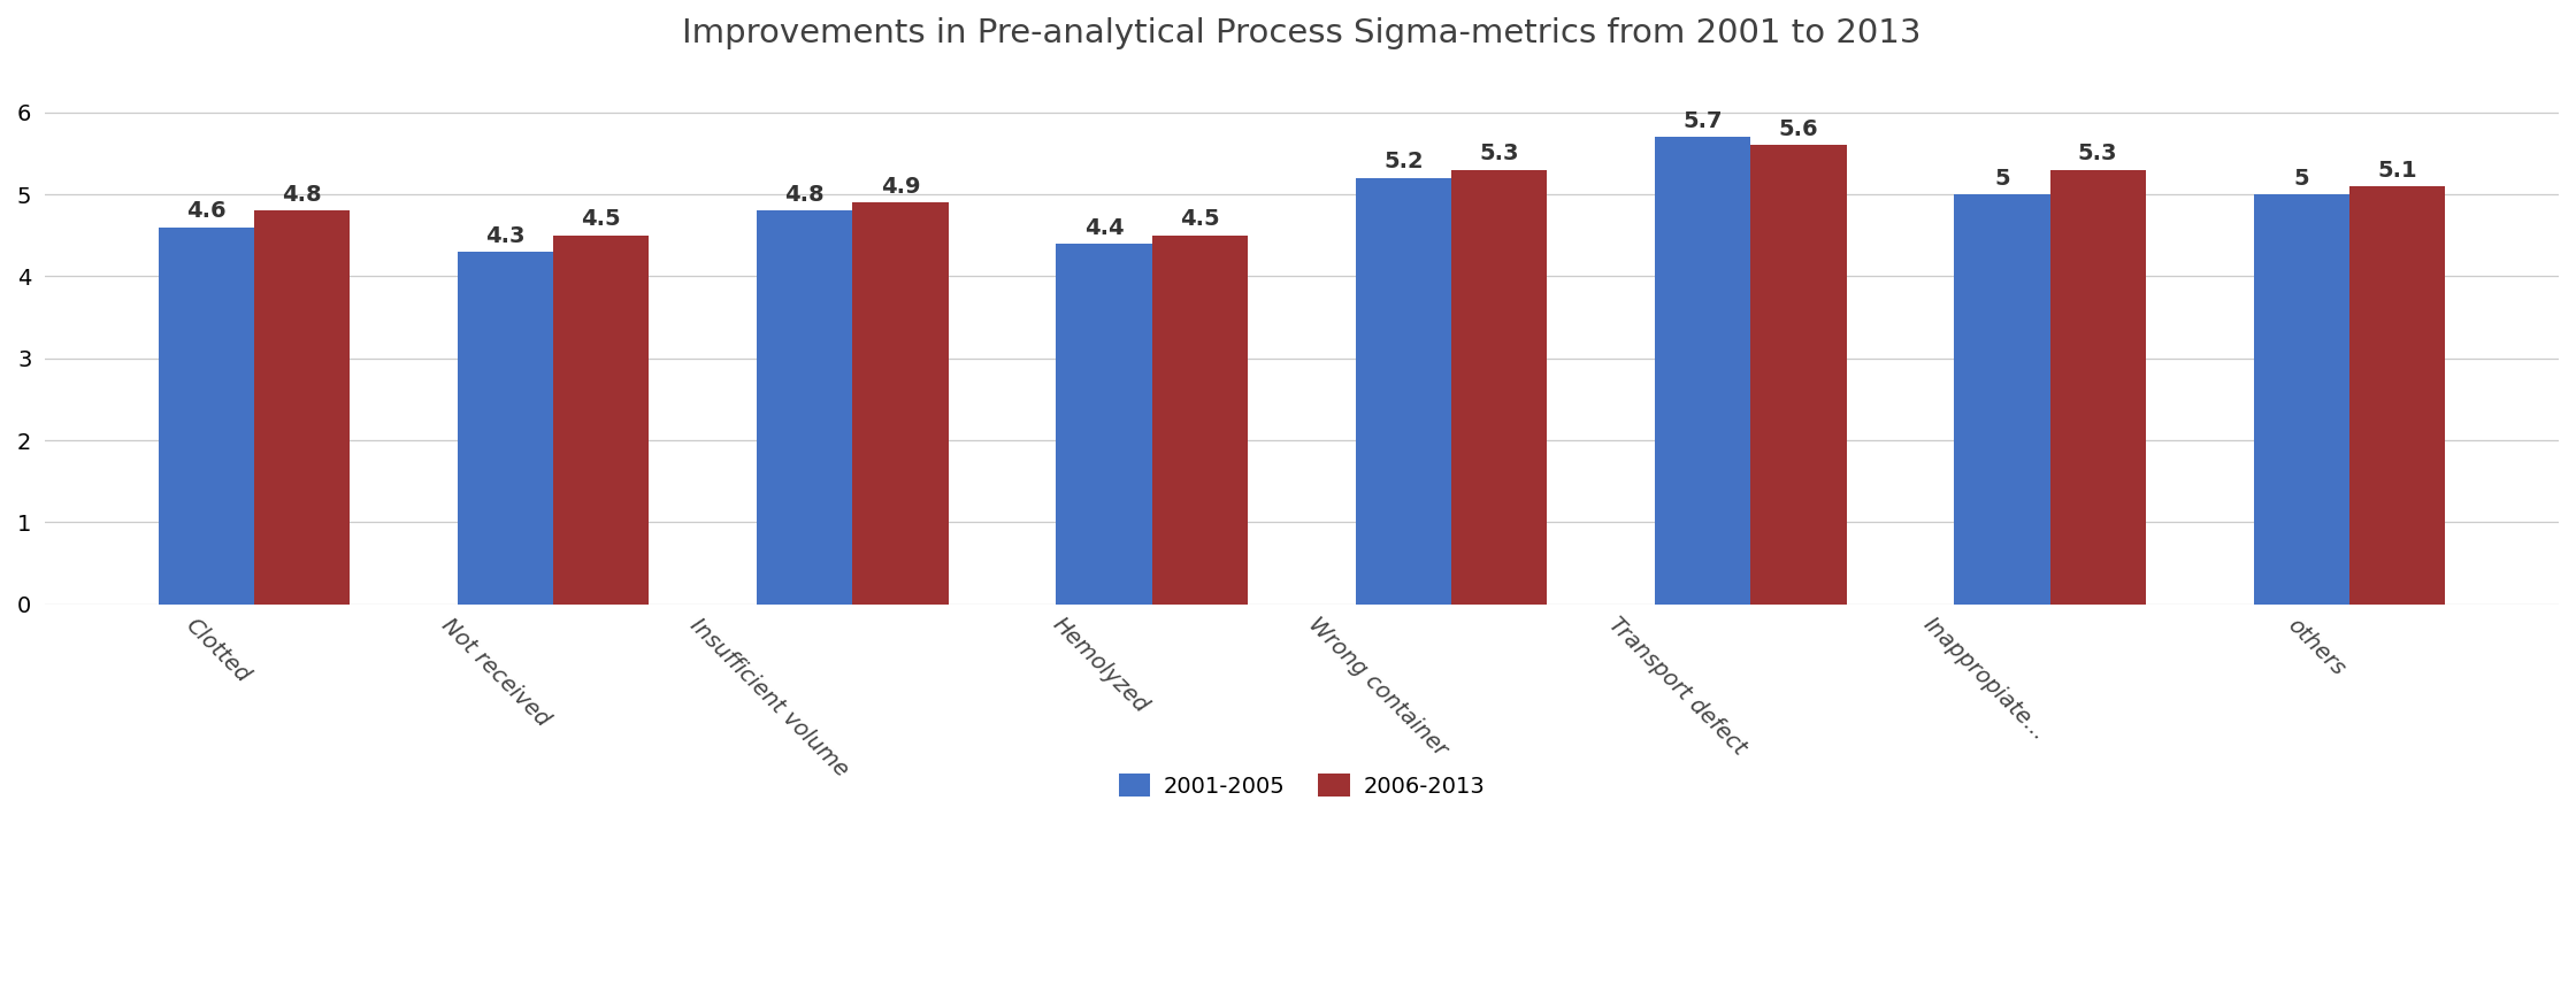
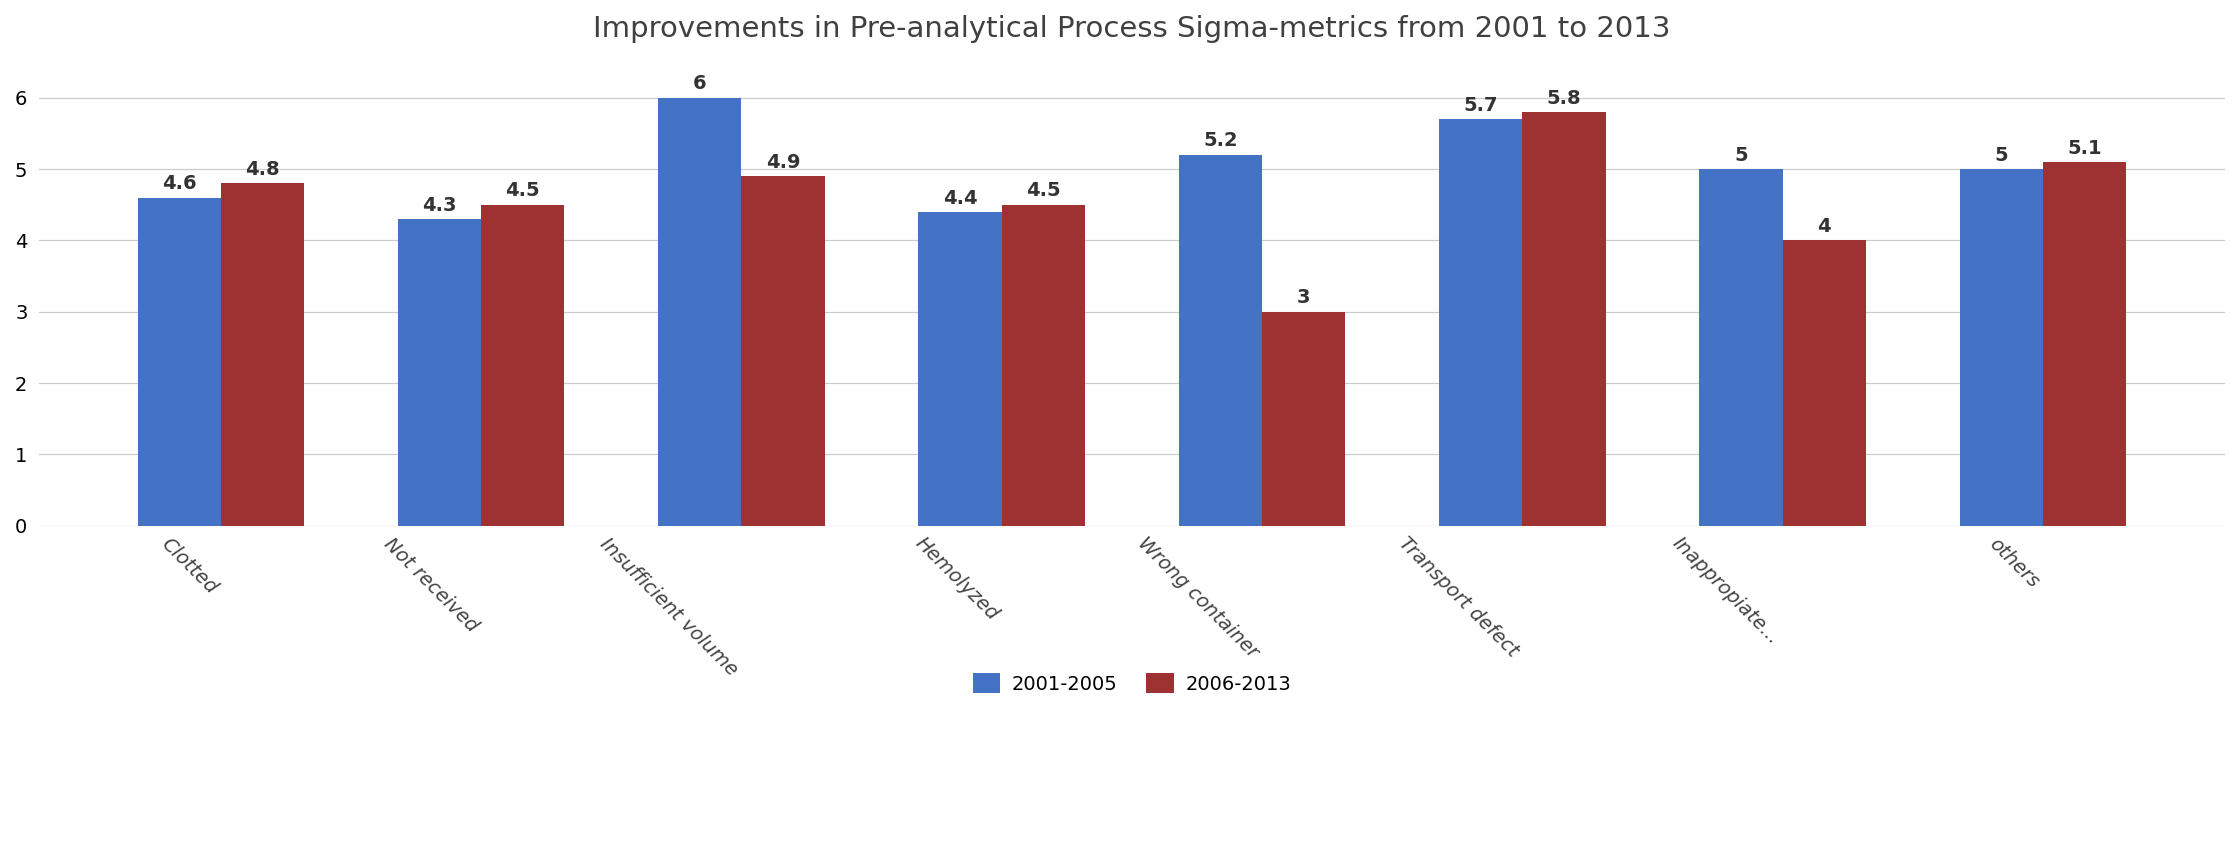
2001-2005/Insufficient volume: 4.8 -> 6
2006-2013/Wrong container: 5.3 -> 3
2006-2013/Transport defect: 5.6 -> 5.8
2006-2013/Inappropiate...: 5.3 -> 4
